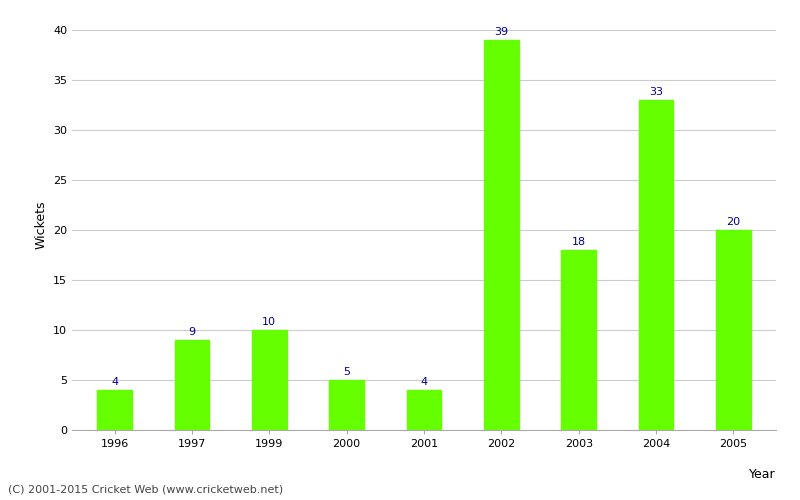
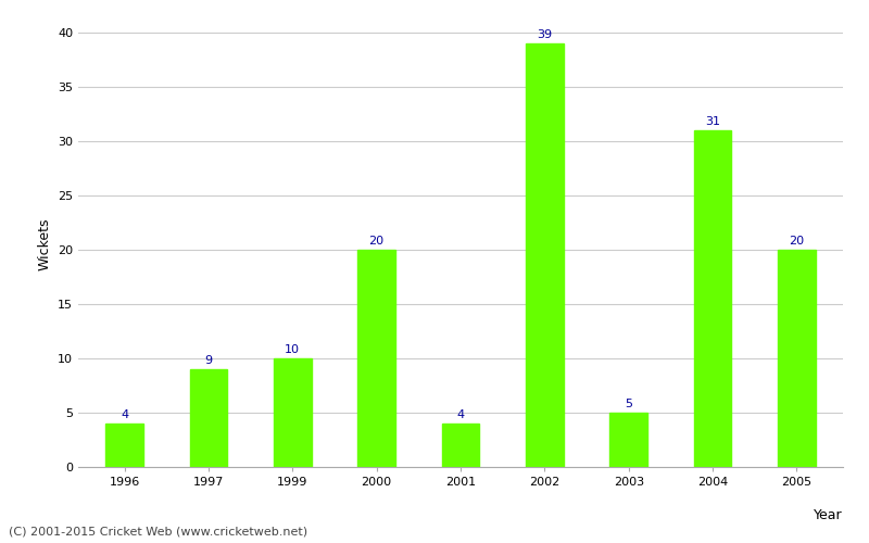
2000: 5 -> 20
2003: 18 -> 5
2004: 33 -> 31
